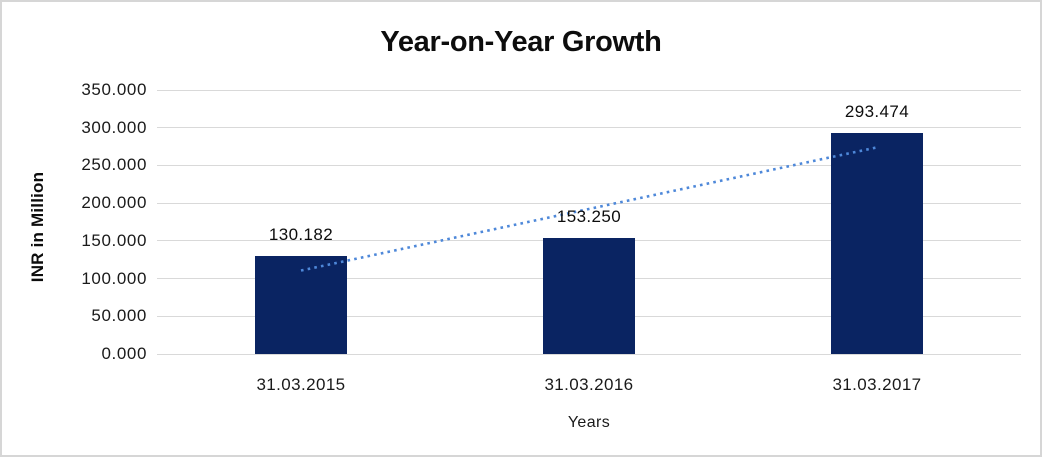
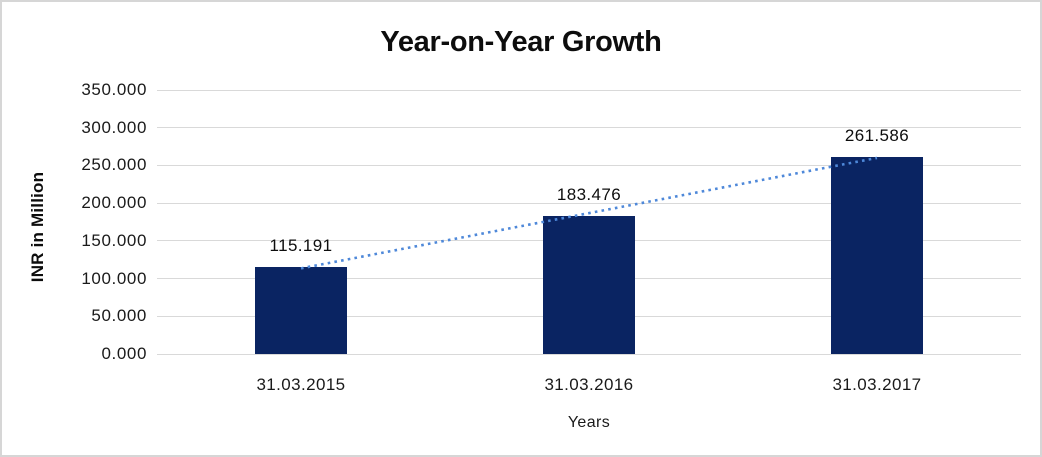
31.03.2015: 130.182 -> 115.191
31.03.2016: 153.250 -> 183.476
31.03.2017: 293.474 -> 261.586
